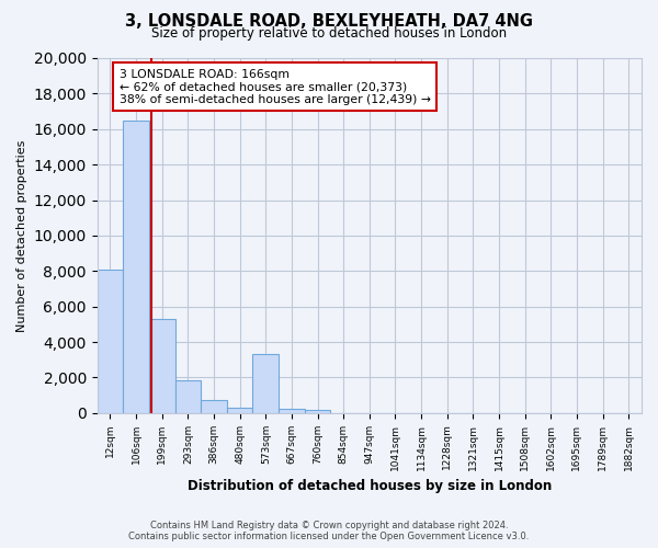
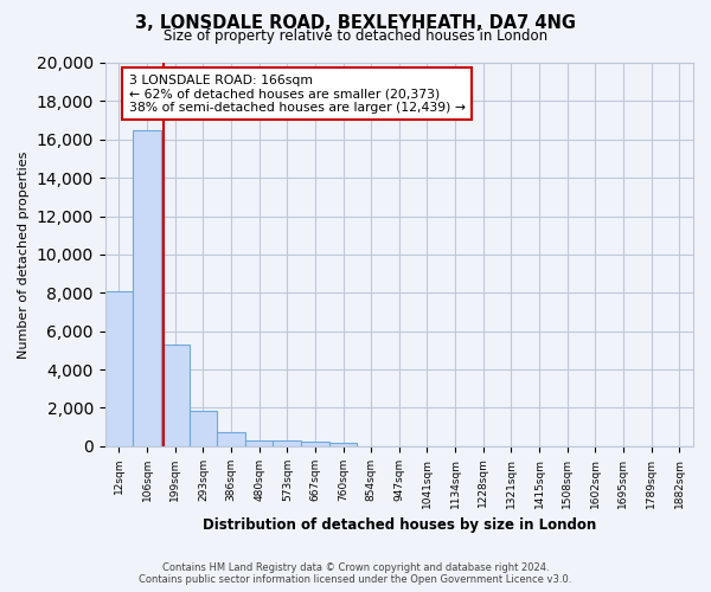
573sqm: 3,300 -> 300
